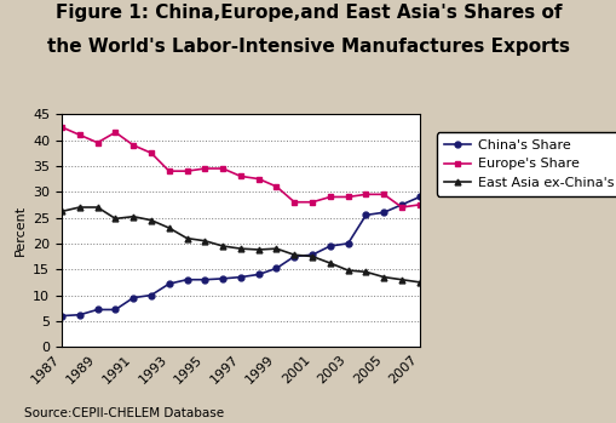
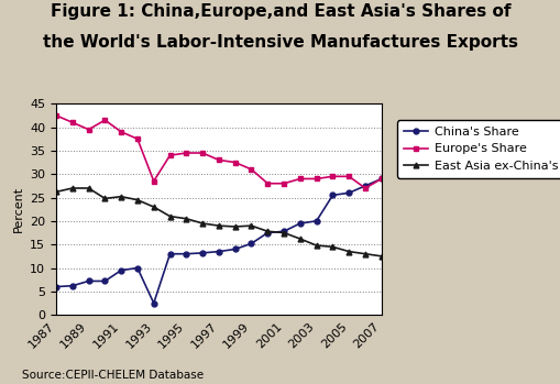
China's Share/1993: 12.2 -> 2.5
Europe's Share/1993: 34.0 -> 28.5
Europe's Share/2007: 27.5 -> 29.0
